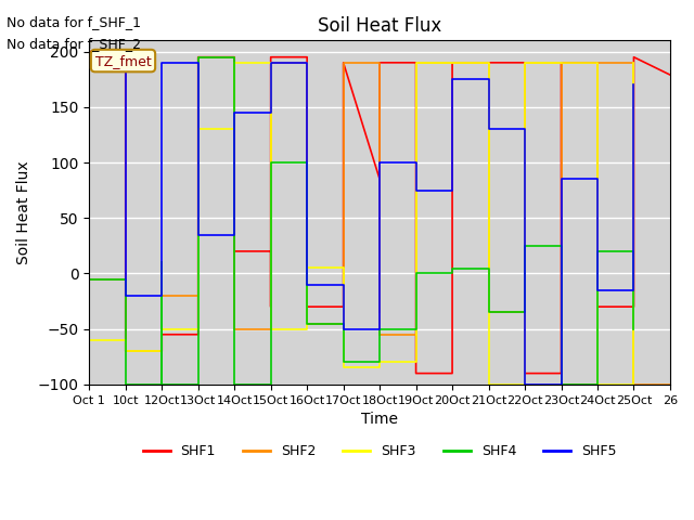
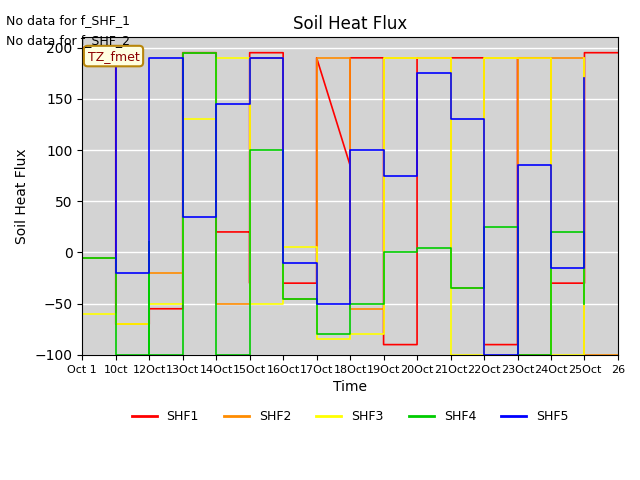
SHF1/26: 179 -> 195
